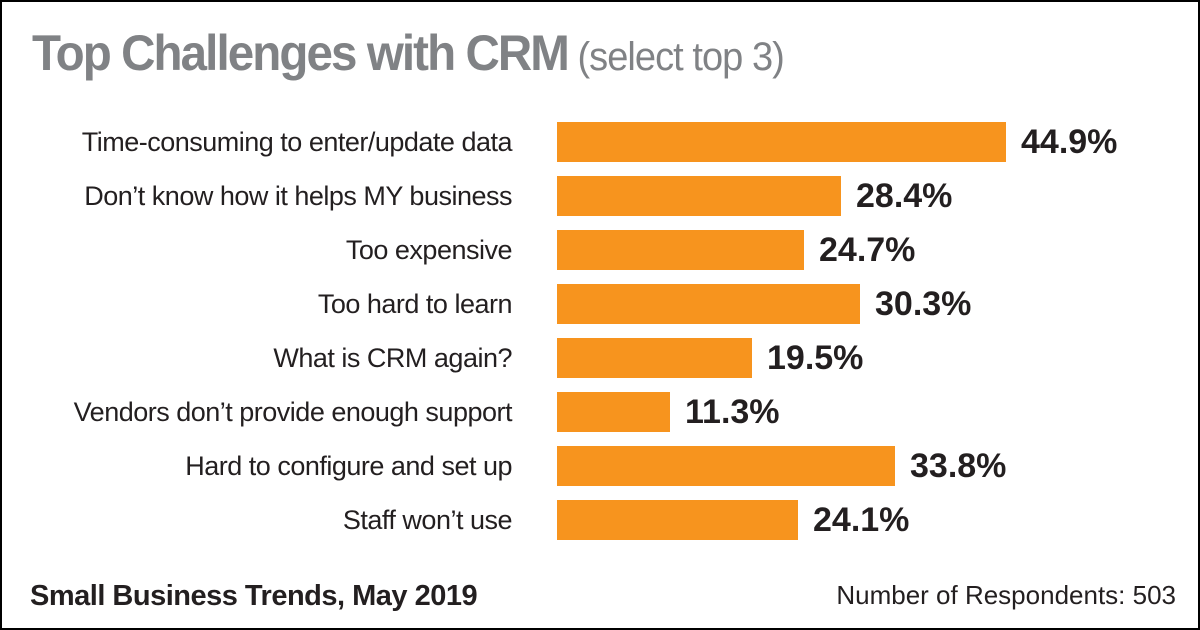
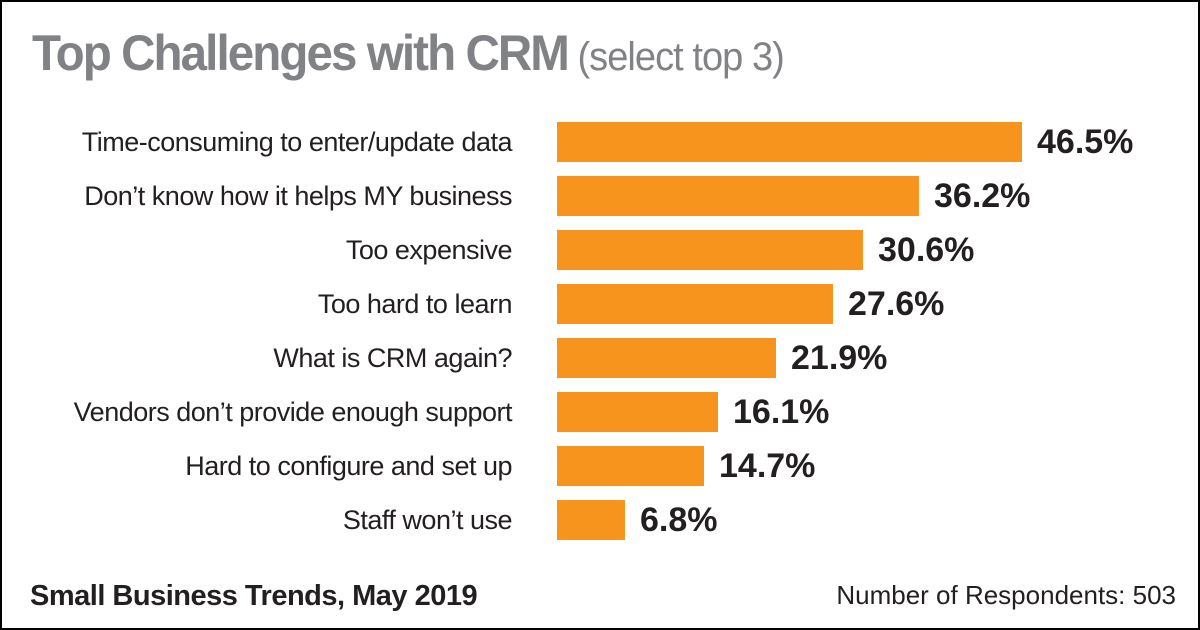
Time-consuming to enter/update data: 44.9% -> 46.5%
Don’t know how it helps MY business: 28.4% -> 36.2%
Too expensive: 24.7% -> 30.6%
Too hard to learn: 30.3% -> 27.6%
What is CRM again?: 19.5% -> 21.9%
Vendors don’t provide enough support: 11.3% -> 16.1%
Hard to configure and set up: 33.8% -> 14.7%
Staff won’t use: 24.1% -> 6.8%
